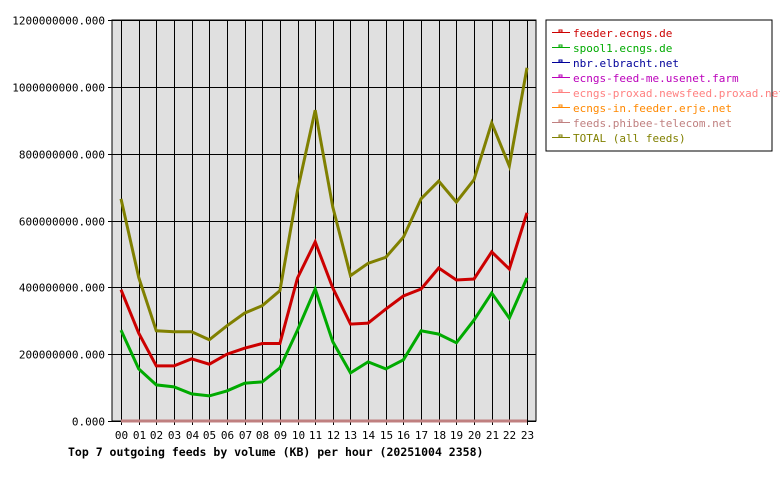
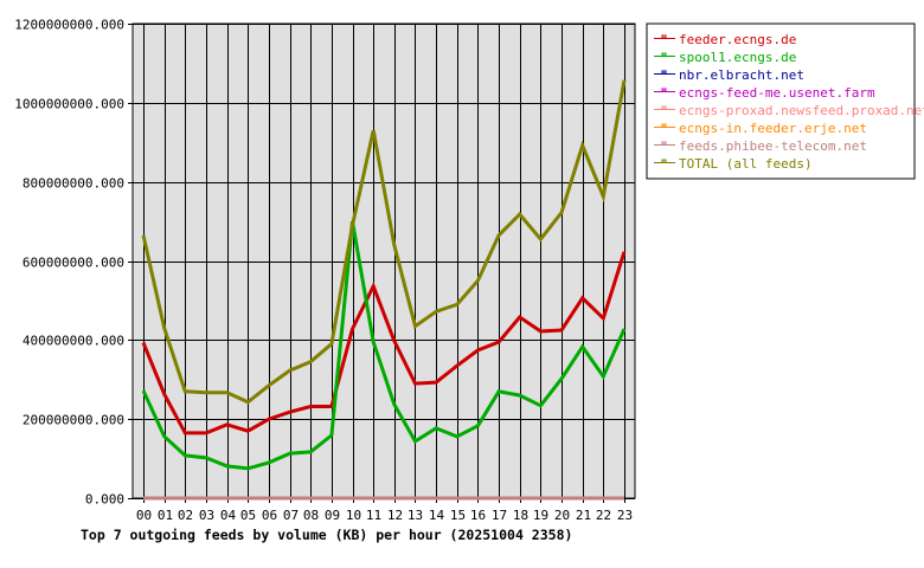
spool1.ecngs.de/10: 270000000 -> 700000000
